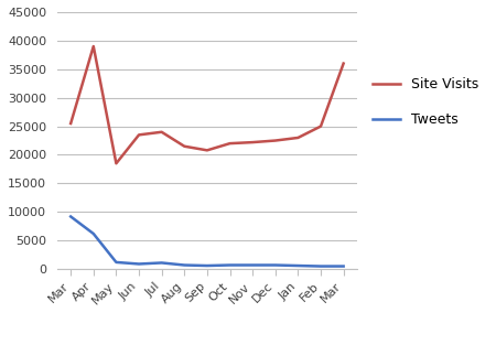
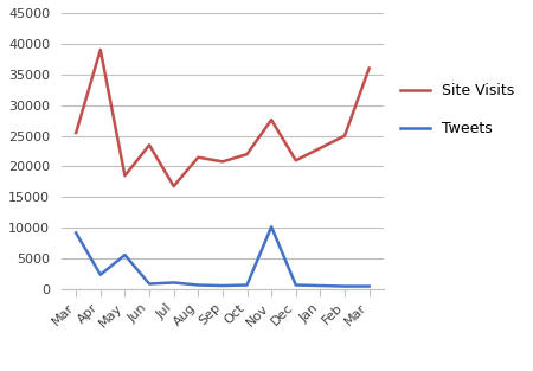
Tweets/Apr: 6200 -> 2400
Tweets/May: 1200 -> 5600
Site Visits/Jul: 24000 -> 16800
Site Visits/Nov: 22200 -> 27600
Tweets/Nov: 700 -> 10200
Site Visits/Dec: 22500 -> 21000
